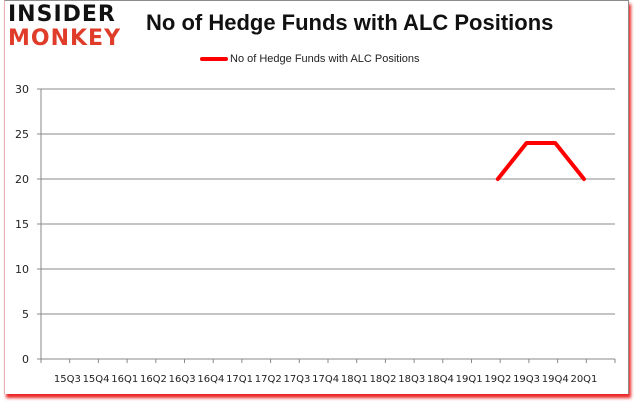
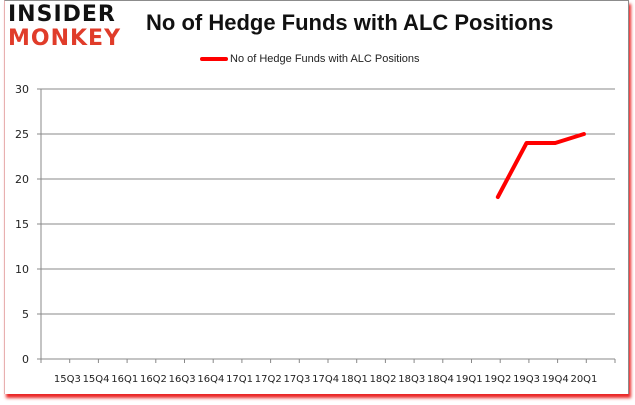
19Q2: 20 -> 18
20Q1: 20 -> 25
